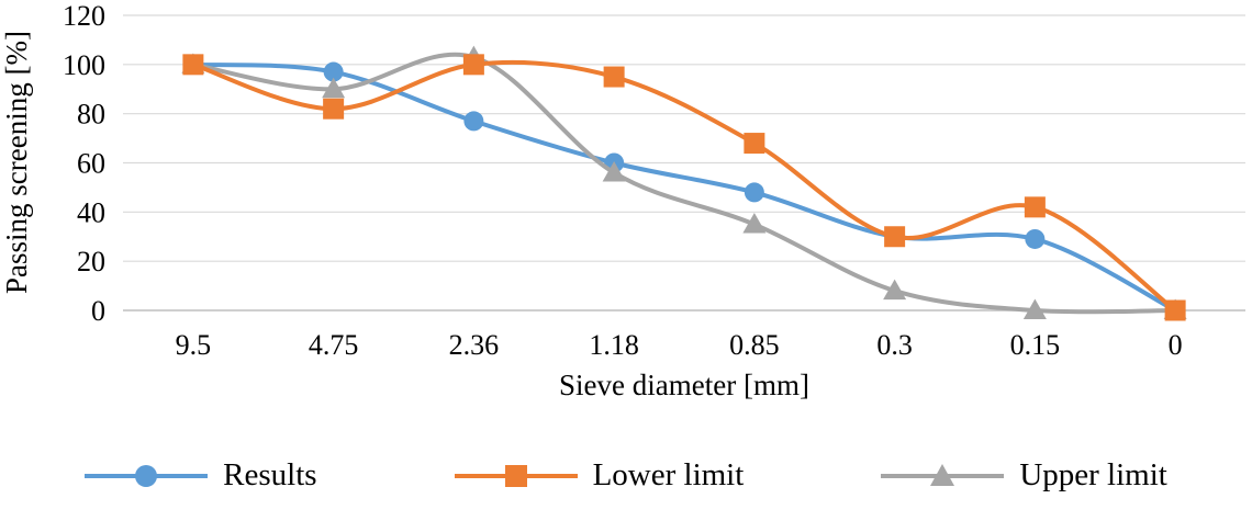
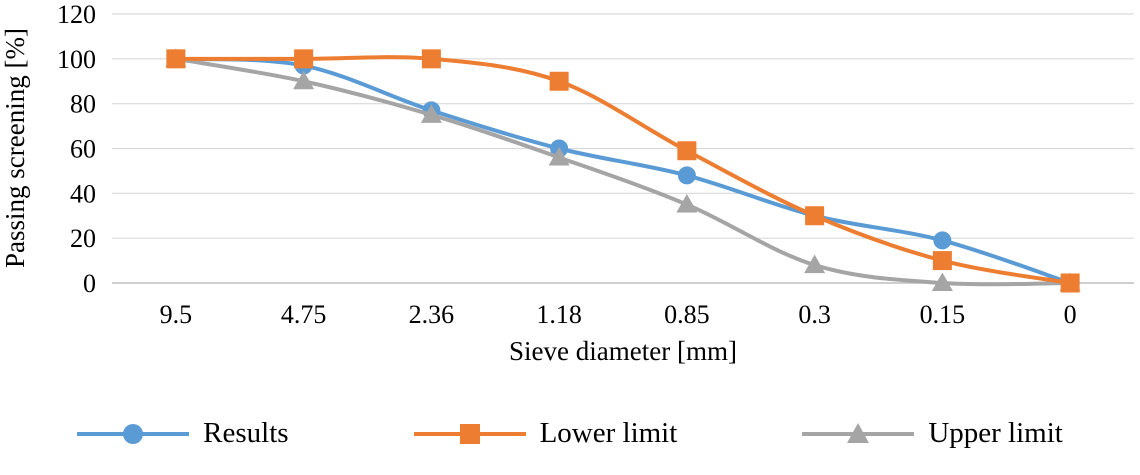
Lower limit/4.75: 82 -> 100
Upper limit/2.36: 103 -> 75
Lower limit/1.18: 95 -> 90
Lower limit/0.85: 68 -> 59
Results/0.15: 29 -> 19
Lower limit/0.15: 42 -> 10
